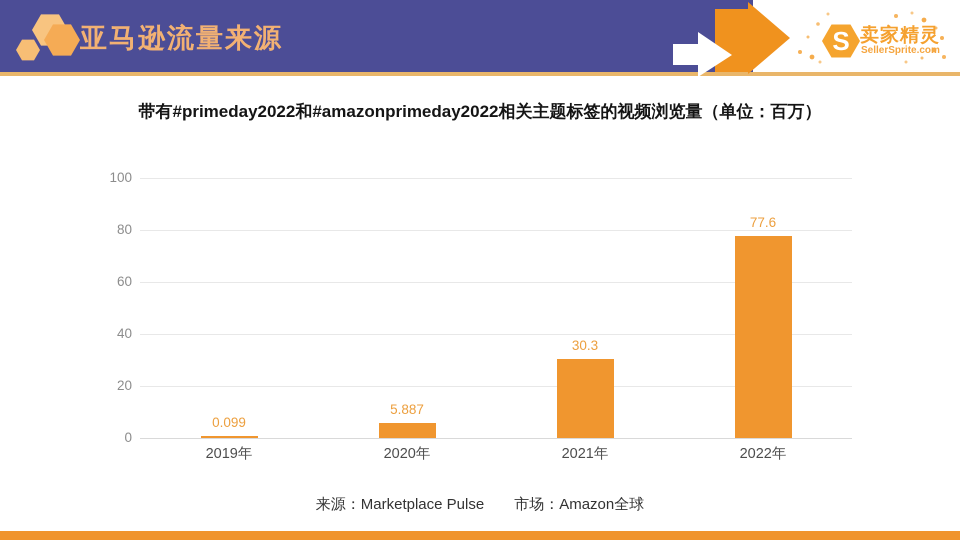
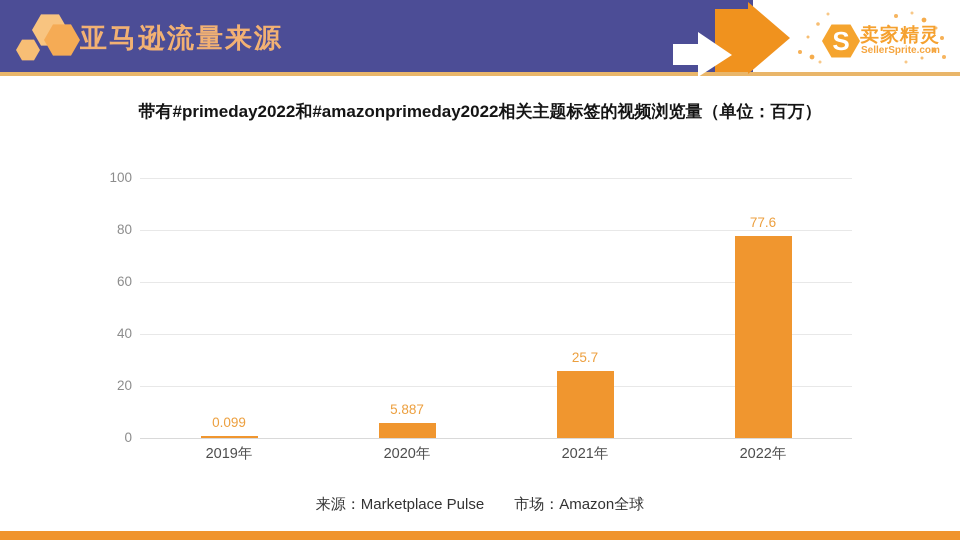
2021年: 30.3 -> 25.7
